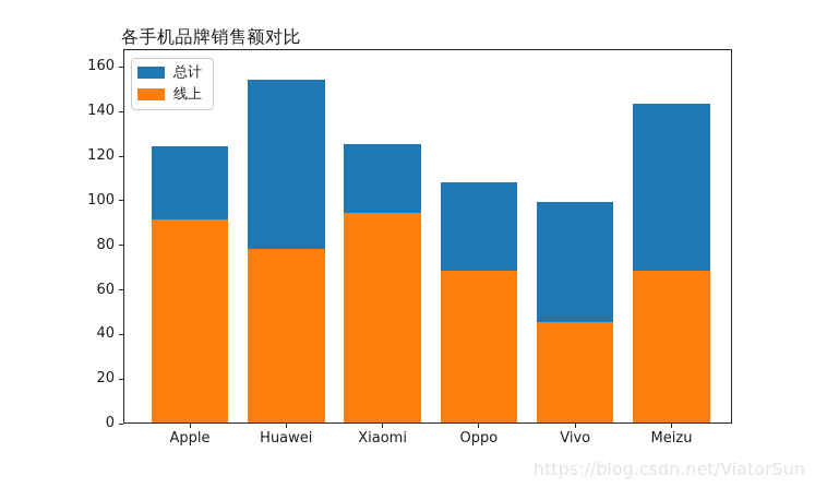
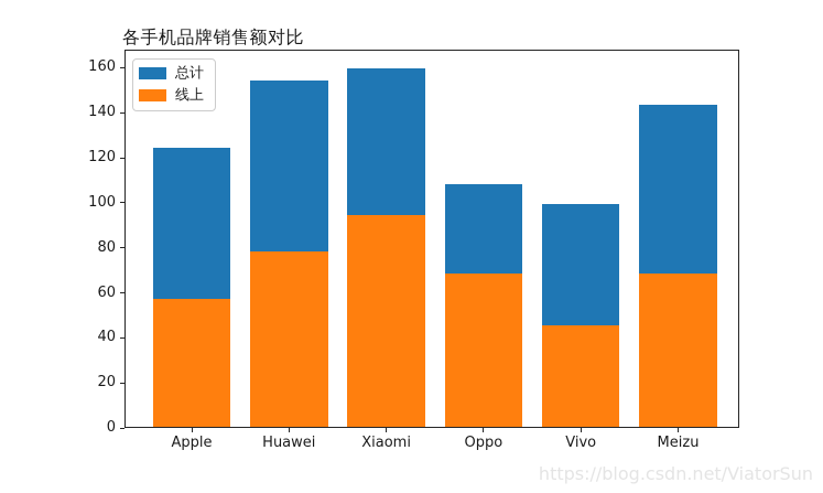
线上/Apple: 91 -> 57
总计/Xiaomi: 125 -> 159
